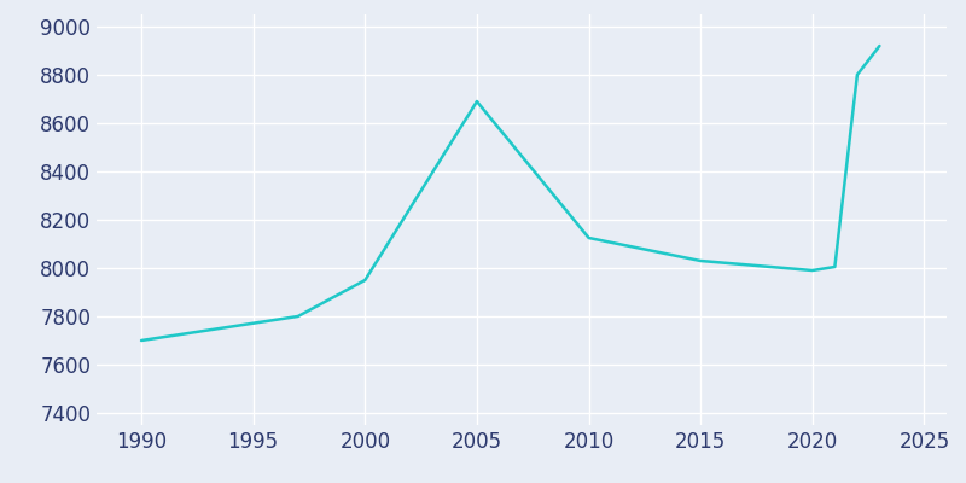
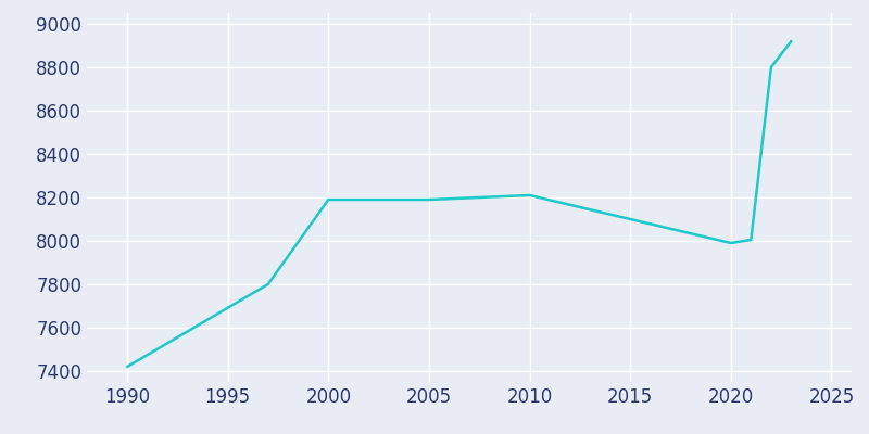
1990: 7700 -> 7420
2000: 7950 -> 8190
2005: 8690 -> 8190
2010: 8125 -> 8210
2015: 8030 -> 8100
